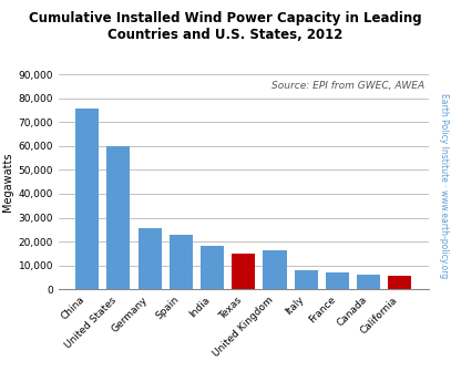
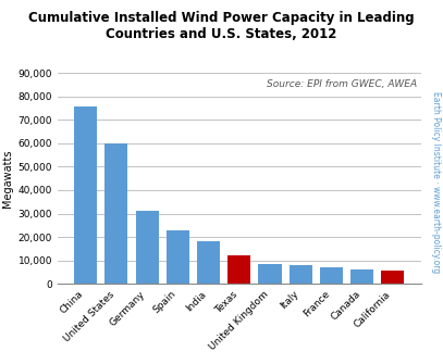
Germany: 25,500 -> 31,300
Texas: 15,000 -> 12,200
United Kingdom: 16,500 -> 8,400
